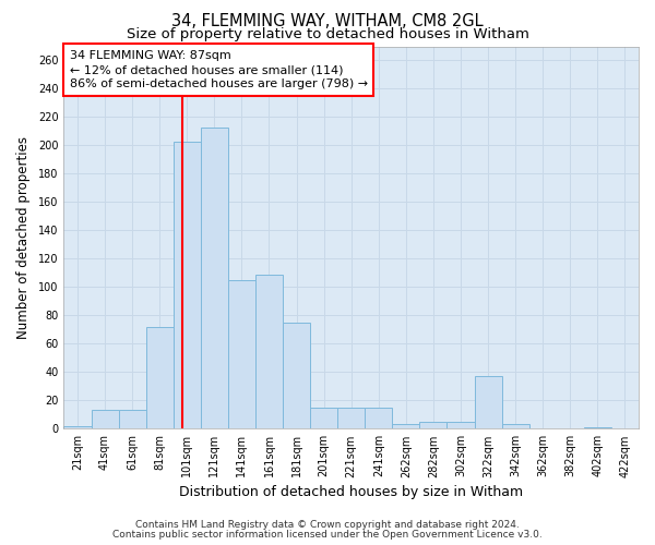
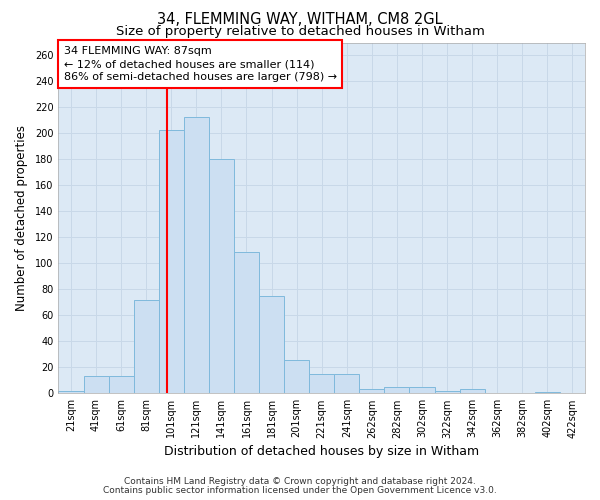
141sqm: 105 -> 180
201sqm: 15 -> 26
322sqm: 37 -> 2
